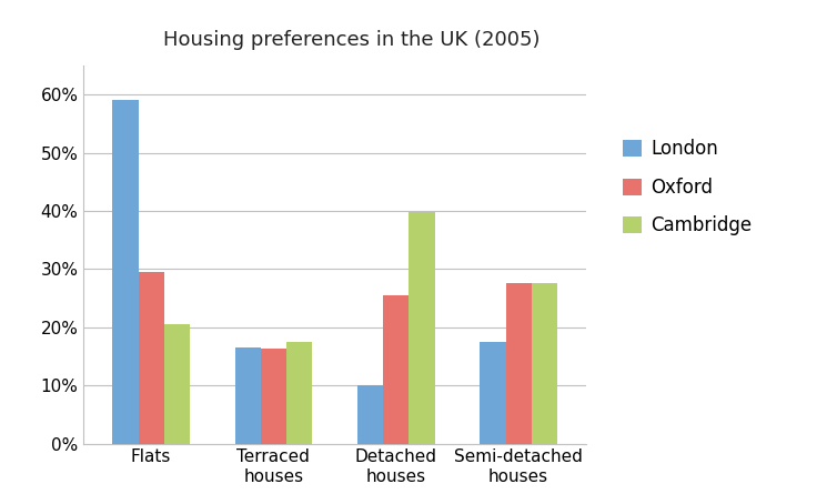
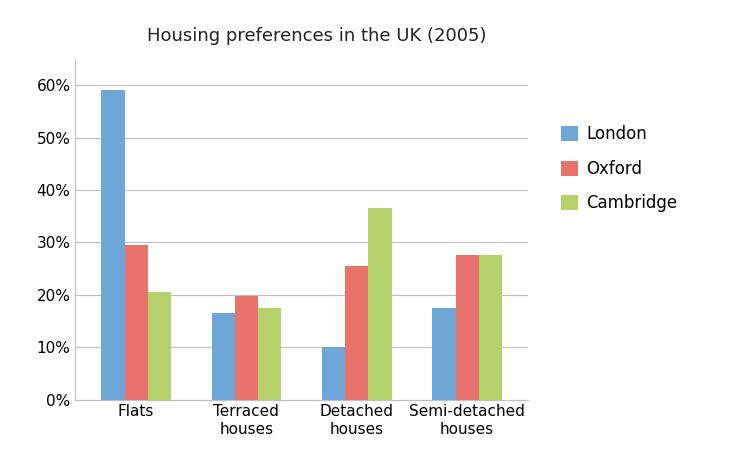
Oxford/Terraced houses: 16.4% -> 19.7%
Cambridge/Detached houses: 39.8% -> 36.5%
